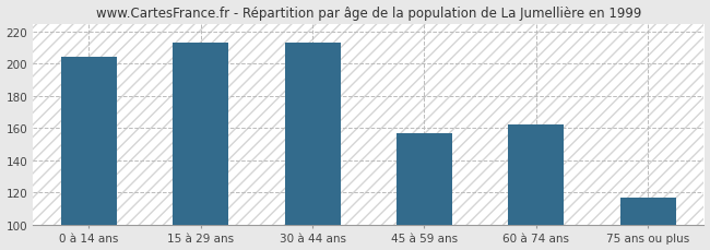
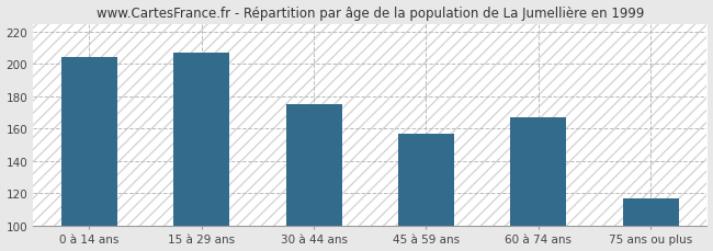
15 à 29 ans: 213 -> 207
30 à 44 ans: 213 -> 175
60 à 74 ans: 162 -> 167
